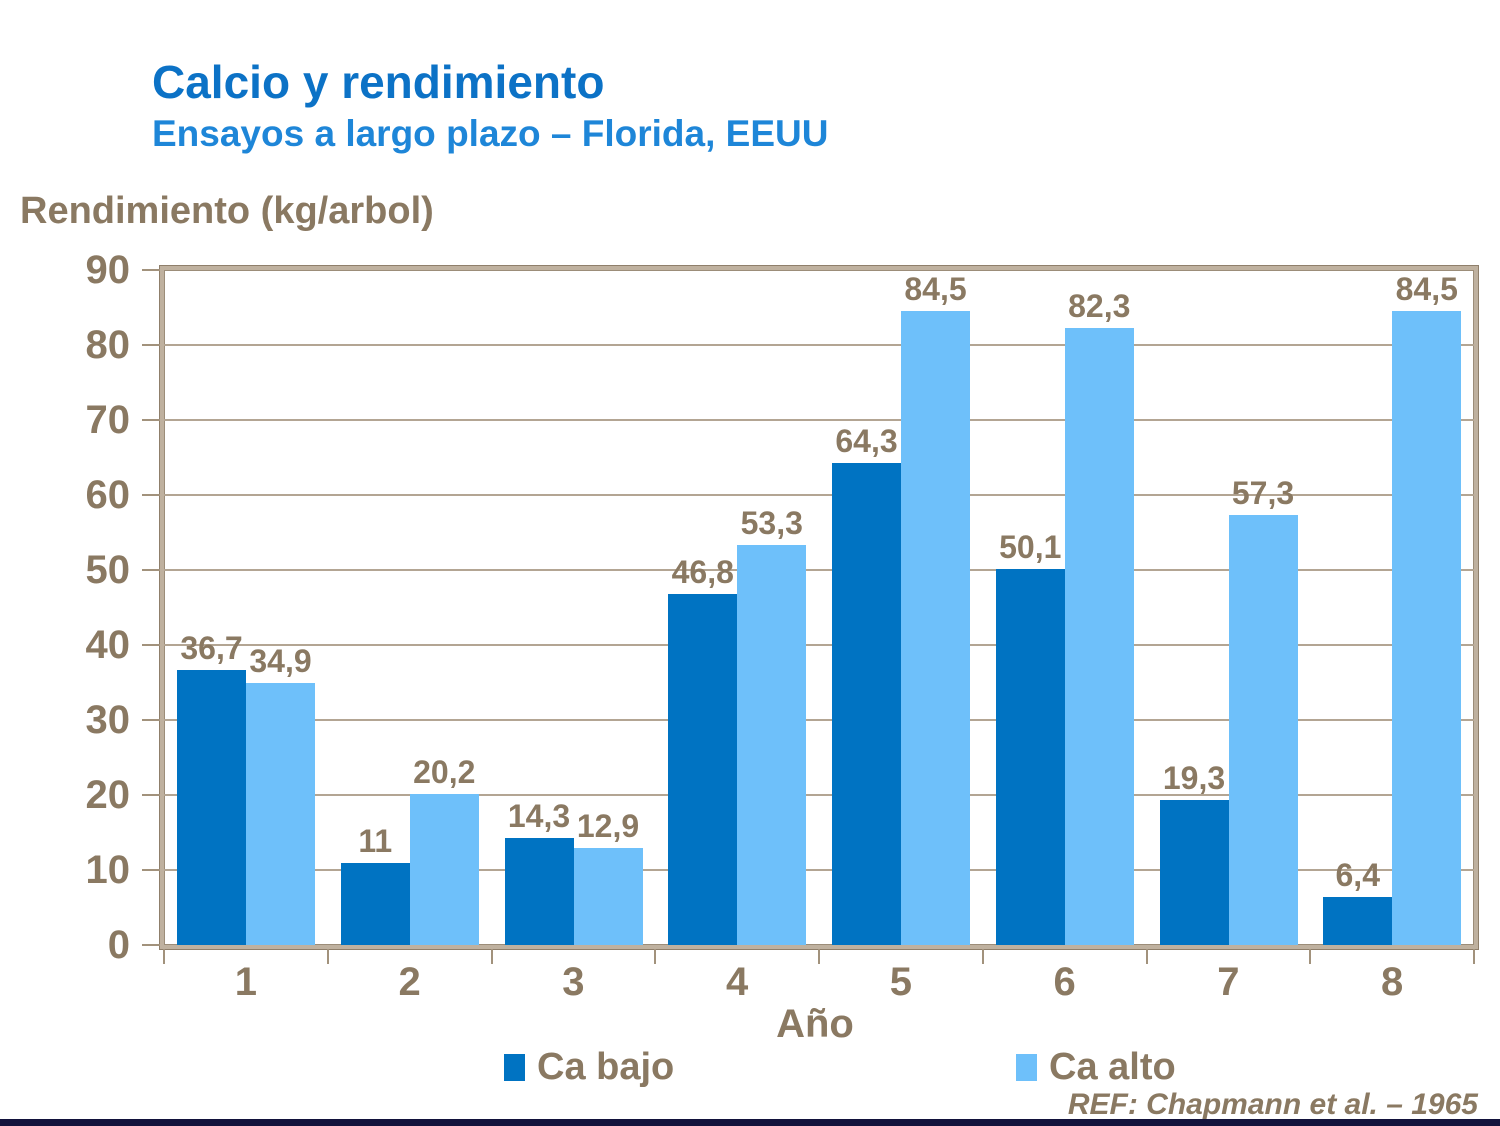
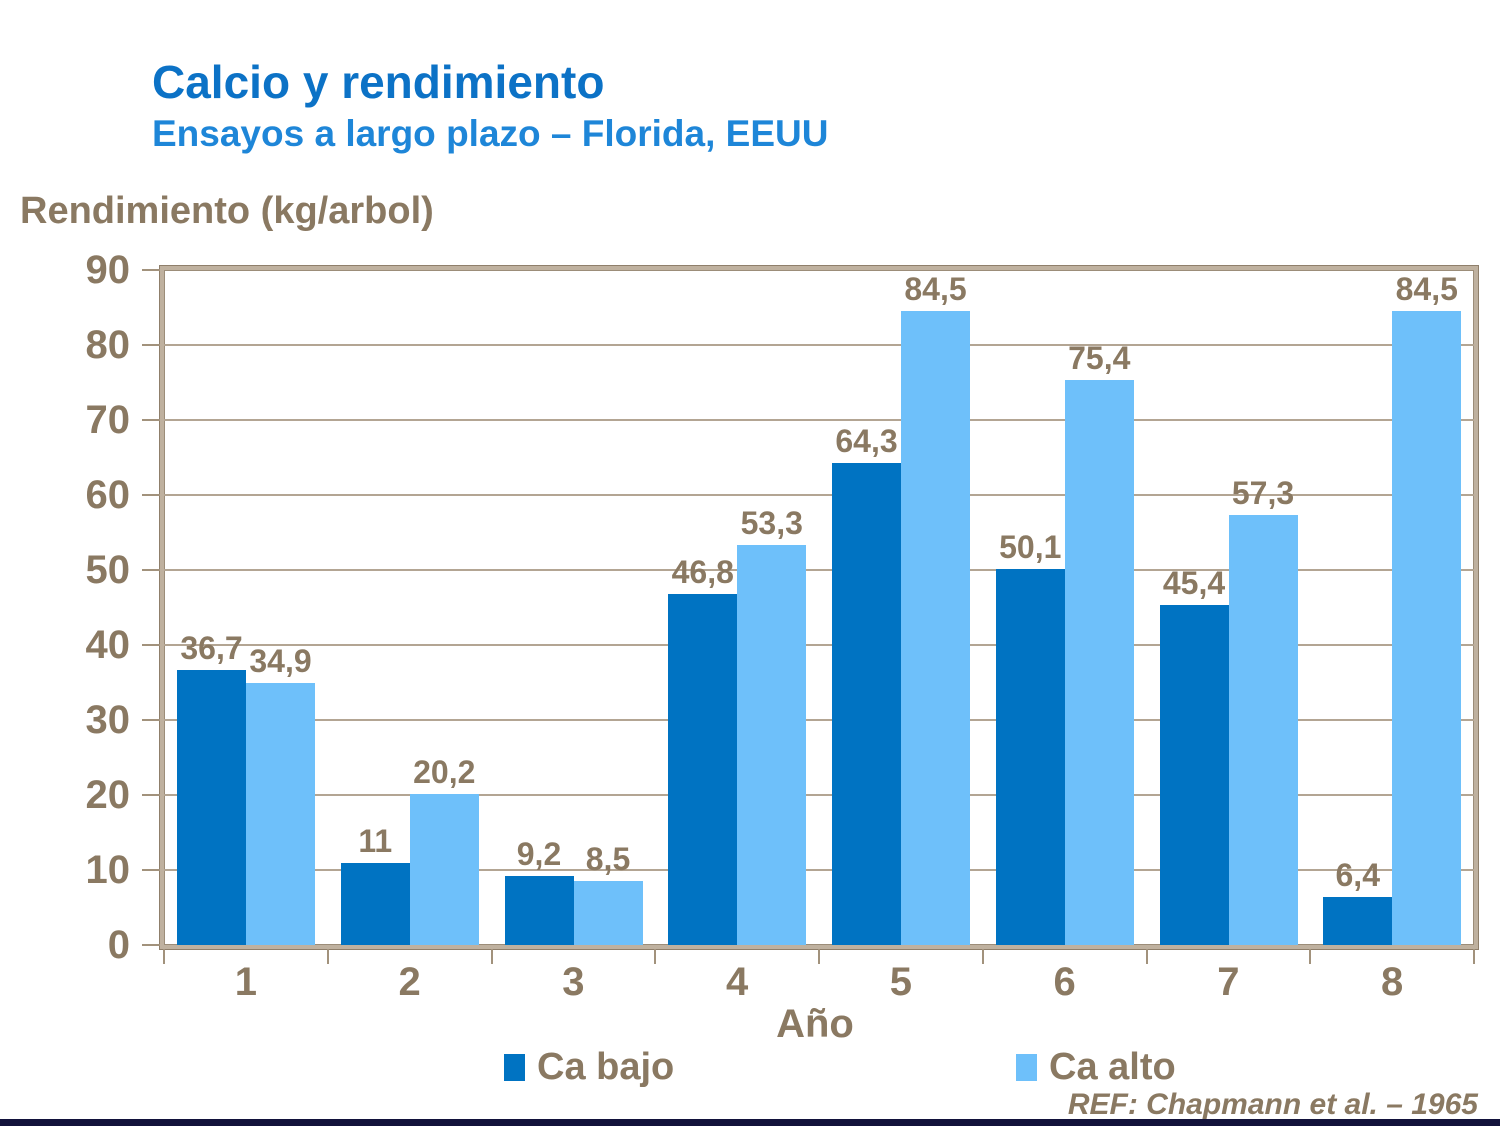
Ca bajo/3: 14,3 -> 9,2
Ca alto/3: 12,9 -> 8,5
Ca alto/6: 82,3 -> 75,4
Ca bajo/7: 19,3 -> 45,4
